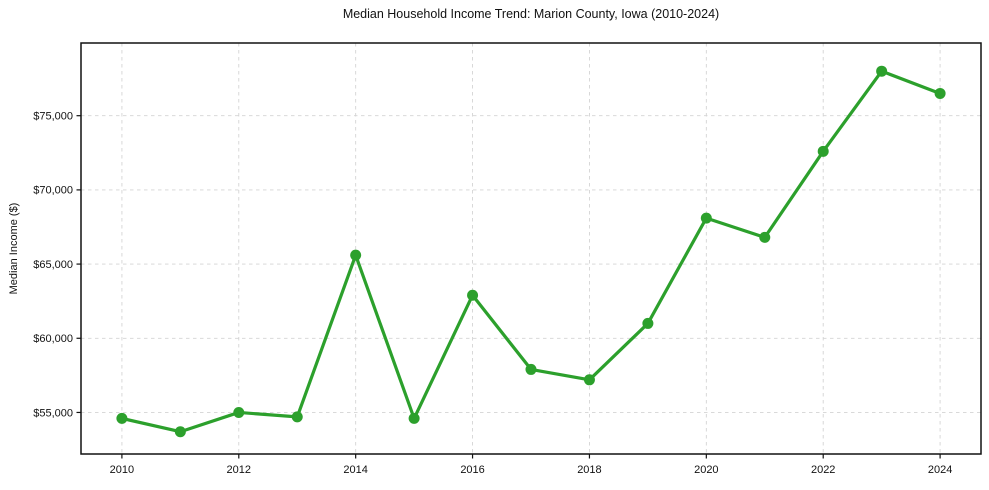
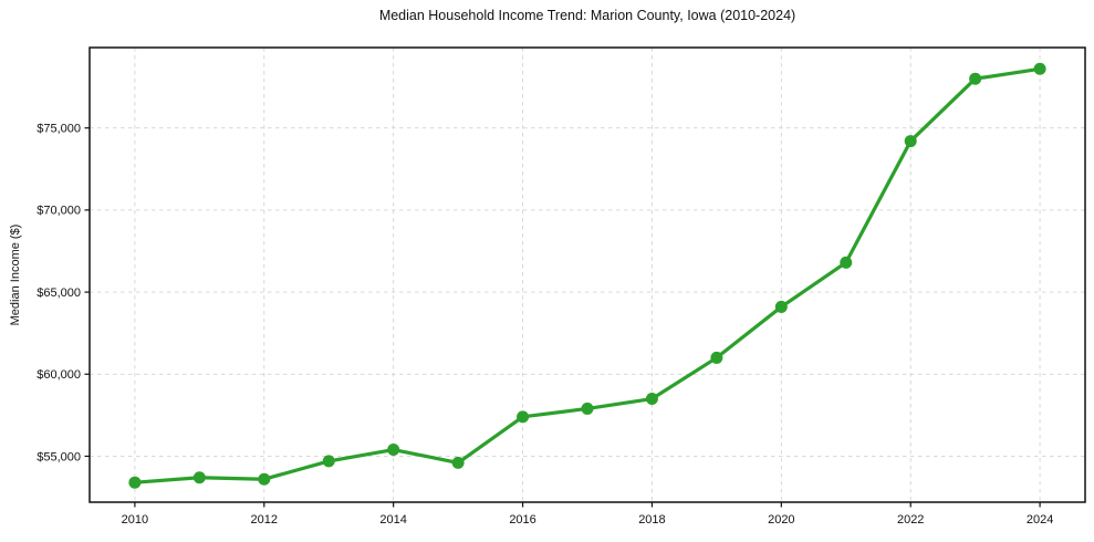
2010: $54600 -> $53400
2012: $55000 -> $53600
2014: $65600 -> $55400
2016: $62900 -> $57400
2018: $57200 -> $58500
2020: $68100 -> $64100
2022: $72600 -> $74200
2024: $76500 -> $78600
